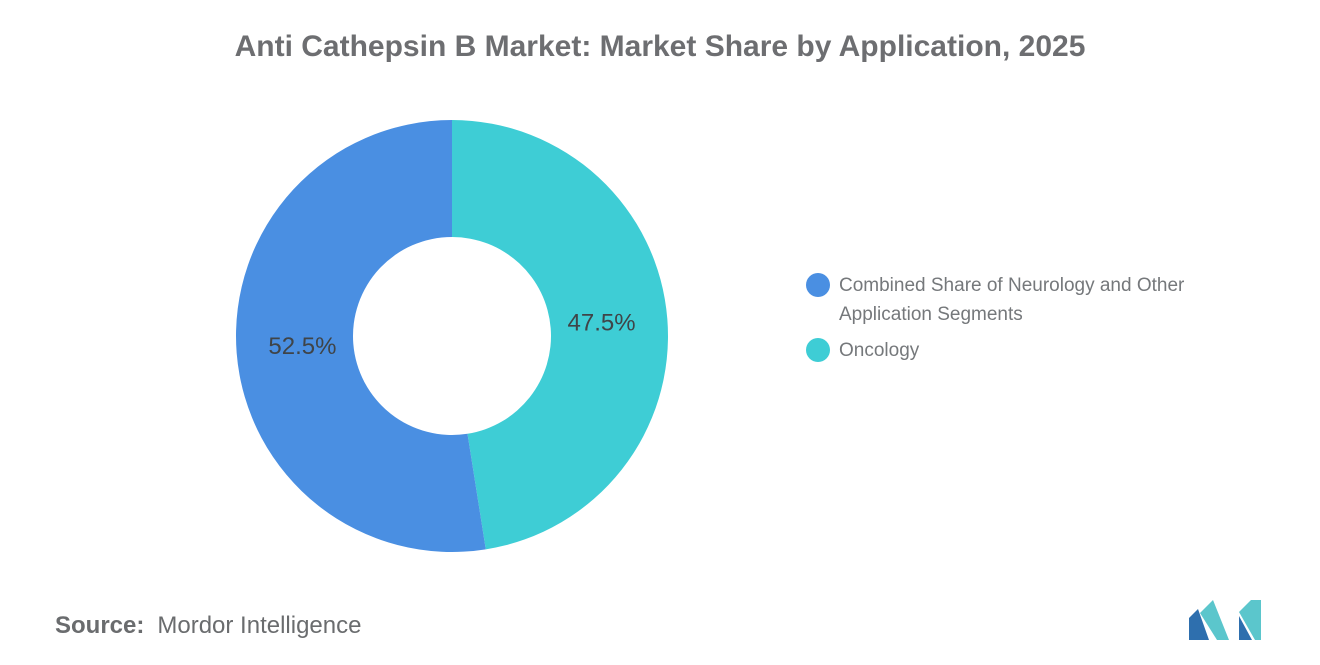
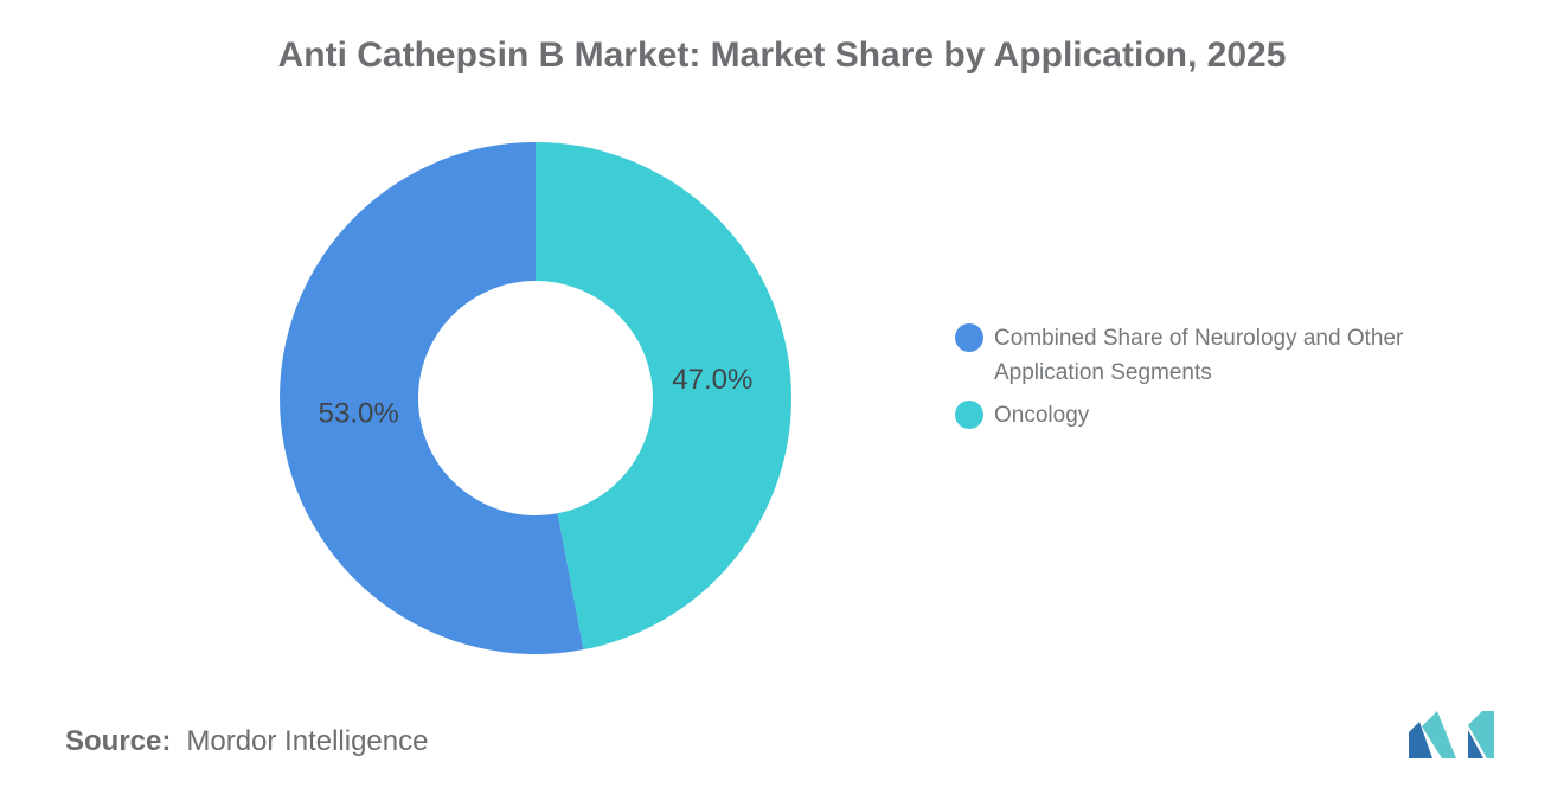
Combined Share of Neurology and Other Application Segments: 52.5% -> 53.0%
Oncology: 47.5% -> 47.0%
